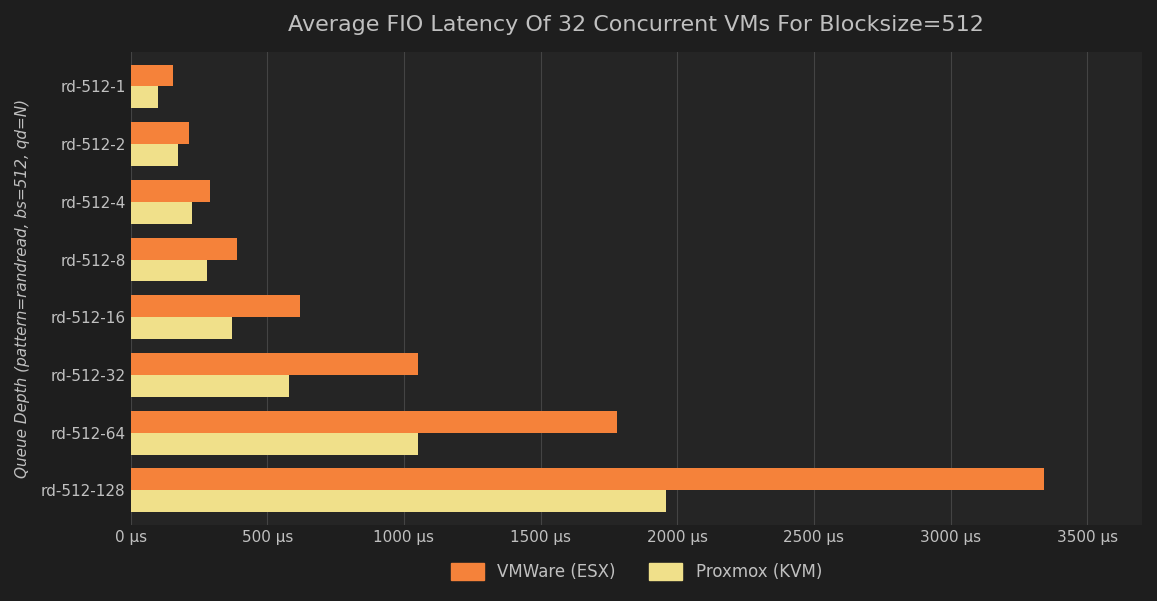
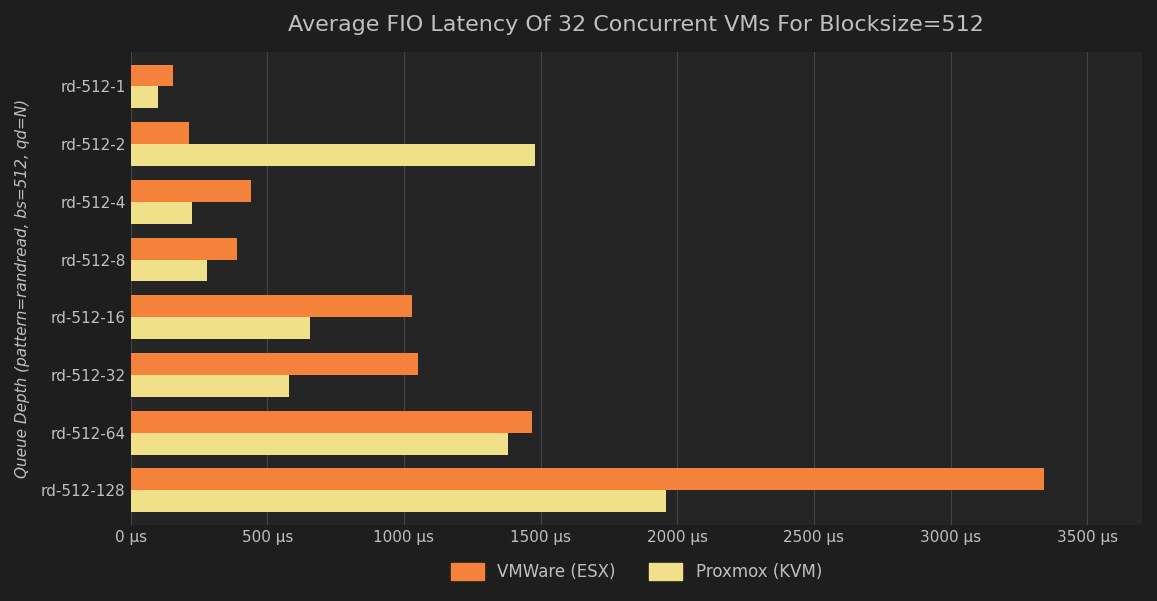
Proxmox (KVM)/rd-512-2: 175 μs -> 1480 μs
VMWare (ESX)/rd-512-4: 290 μs -> 440 μs
VMWare (ESX)/rd-512-16: 620 μs -> 1030 μs
Proxmox (KVM)/rd-512-16: 370 μs -> 655 μs
VMWare (ESX)/rd-512-64: 1780 μs -> 1470 μs
Proxmox (KVM)/rd-512-64: 1050 μs -> 1380 μs
